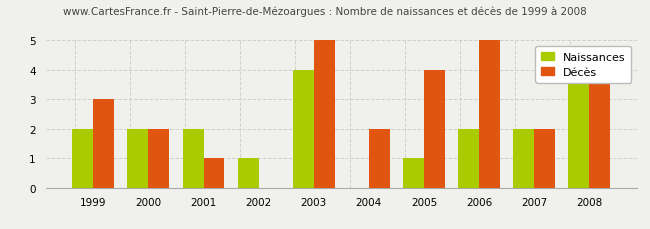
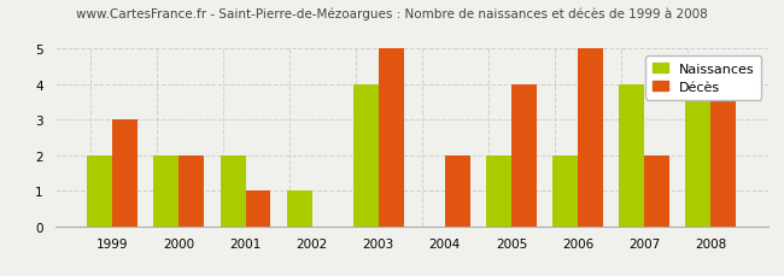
Naissances/2005: 1 -> 2
Naissances/2007: 2 -> 4
